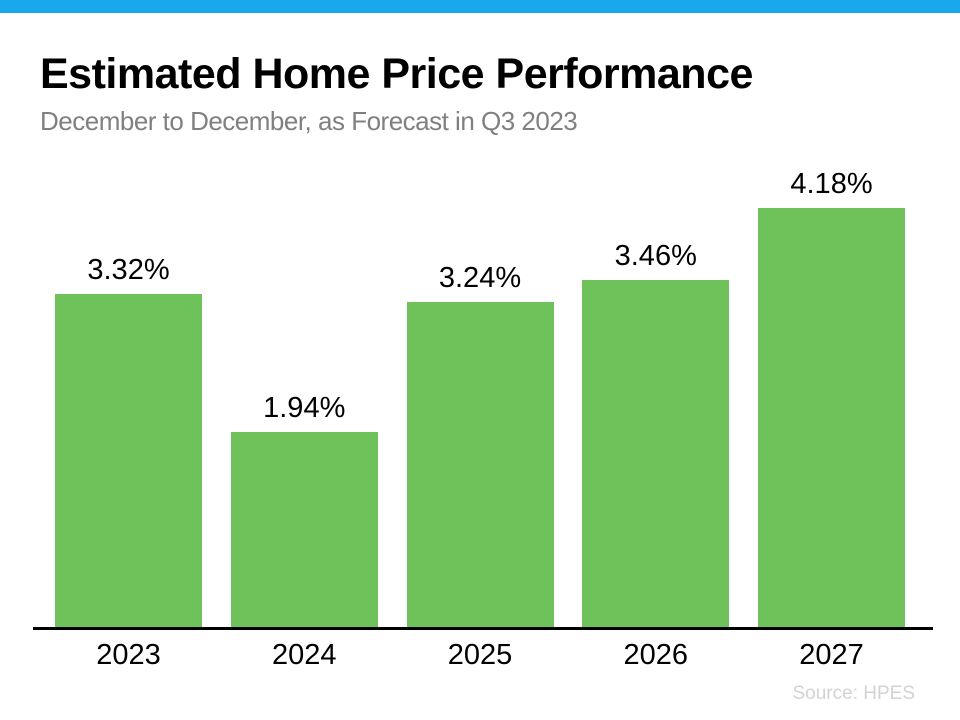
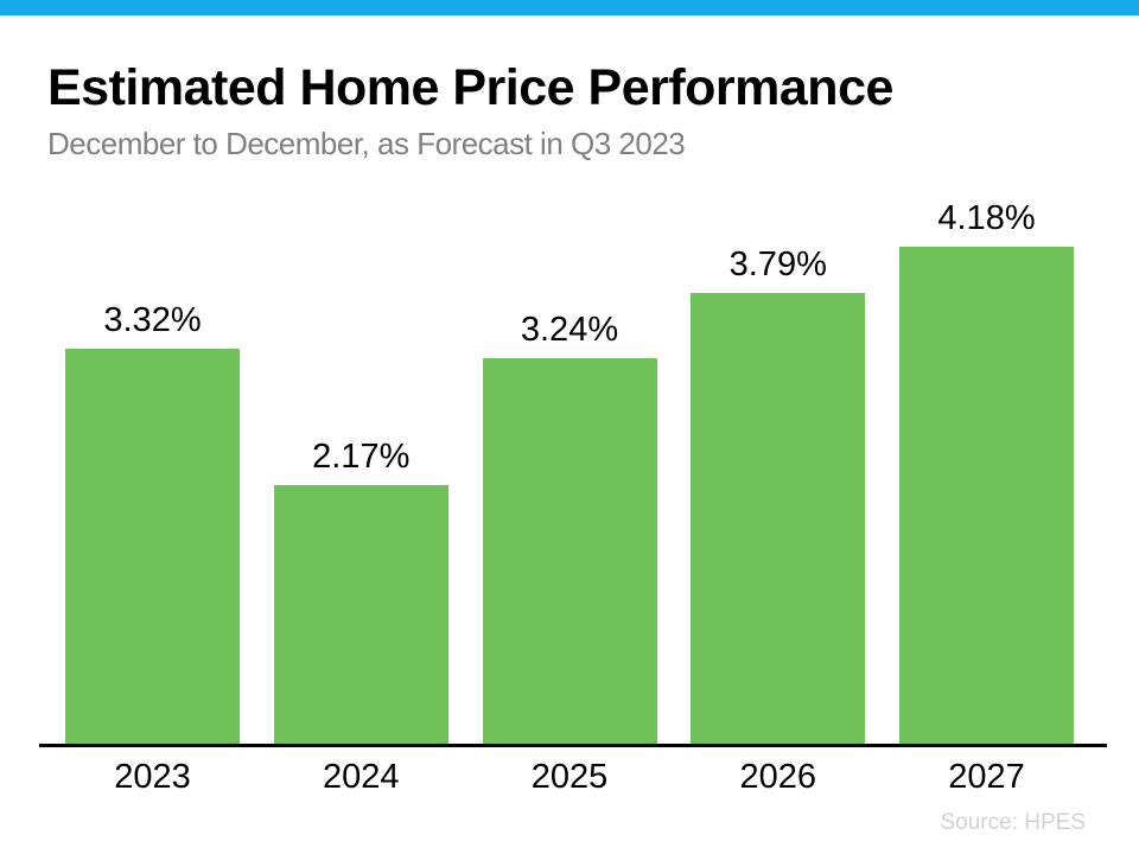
2024: 1.94% -> 2.17%
2026: 3.46% -> 3.79%
